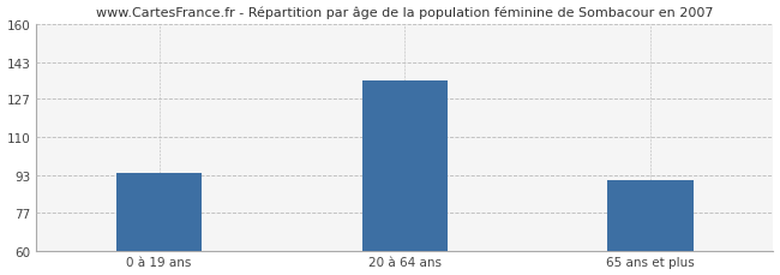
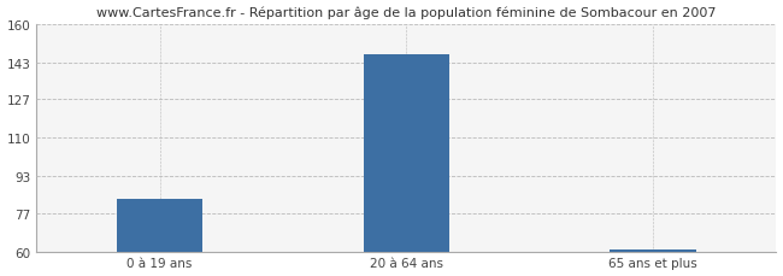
0 à 19 ans: 94 -> 83
20 à 64 ans: 135 -> 147
65 ans et plus: 91 -> 61
